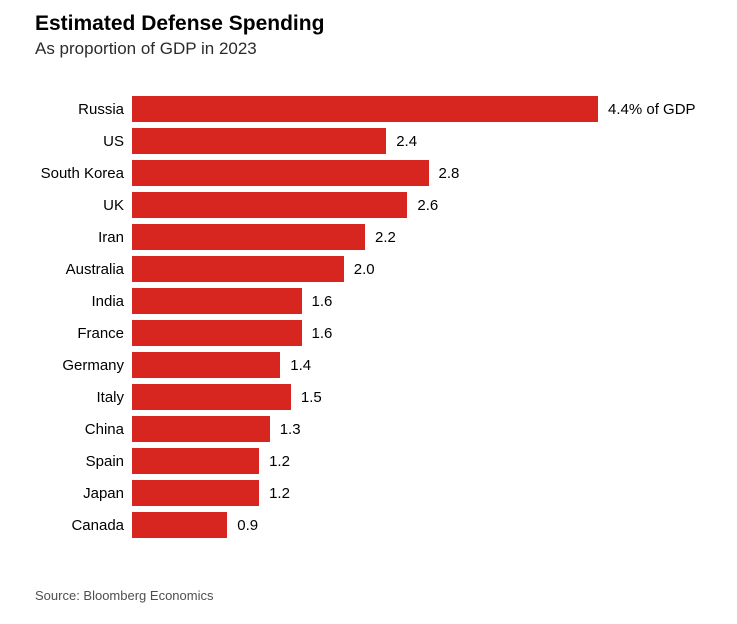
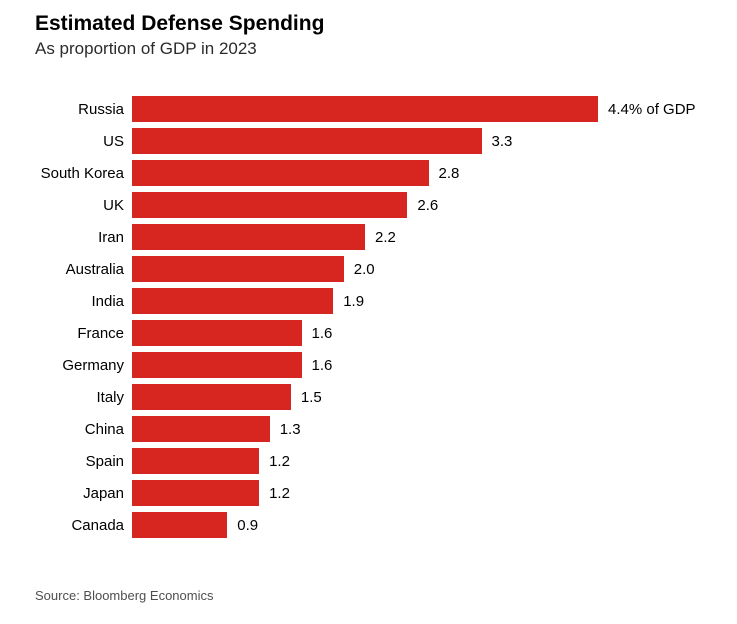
US: 2.4 -> 3.3
India: 1.6 -> 1.9
Germany: 1.4 -> 1.6
